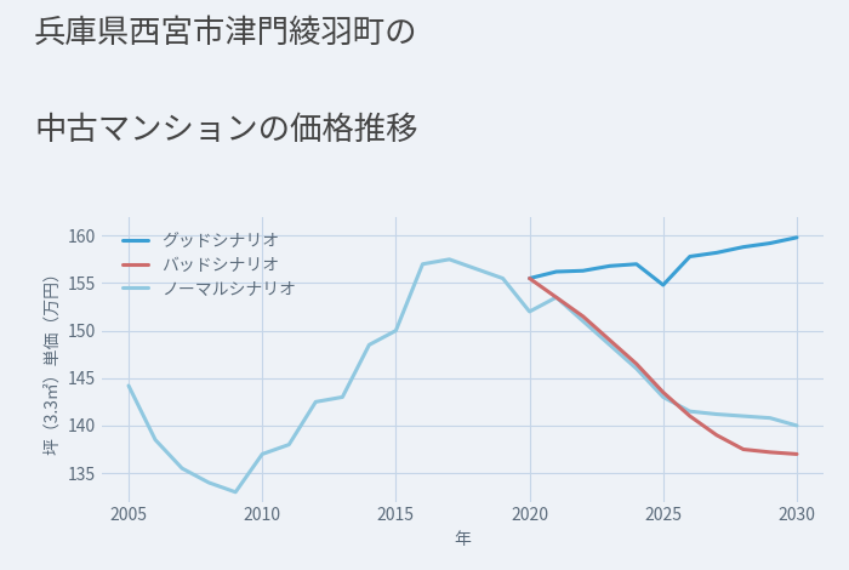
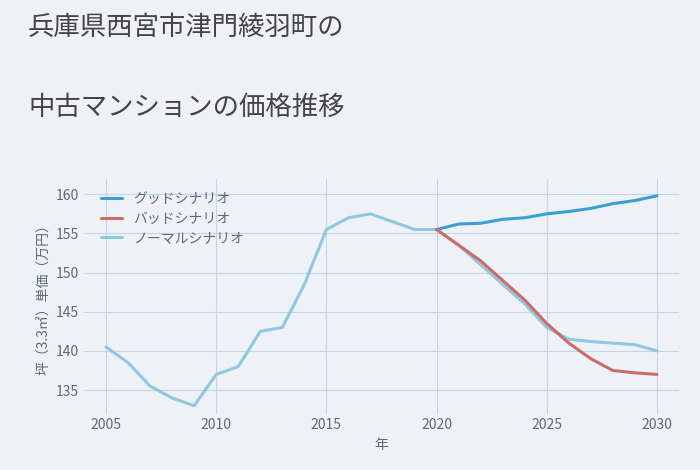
ノーマルシナリオ/2005: 144.2 -> 140.5
ノーマルシナリオ/2015: 150.0 -> 155.5
ノーマルシナリオ/2020: 152.0 -> 155.5
グッドシナリオ/2025: 154.8 -> 157.5
